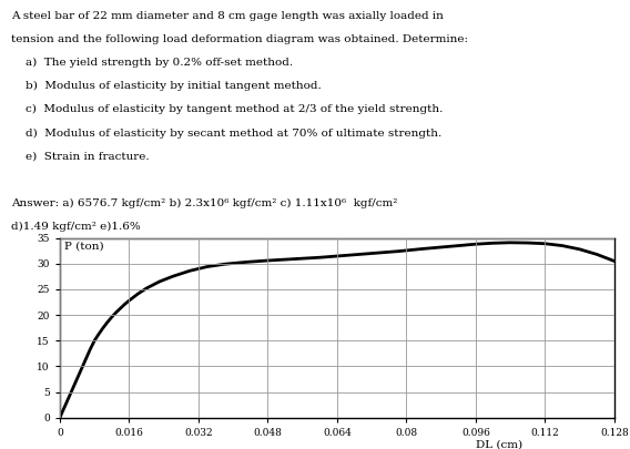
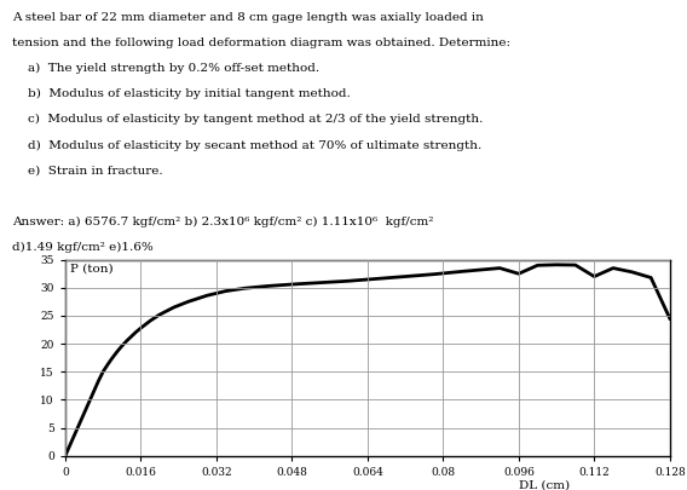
0.096: 33.8 -> 32.5
0.112: 33.9 -> 32.0
0.128: 30.5 -> 24.5
